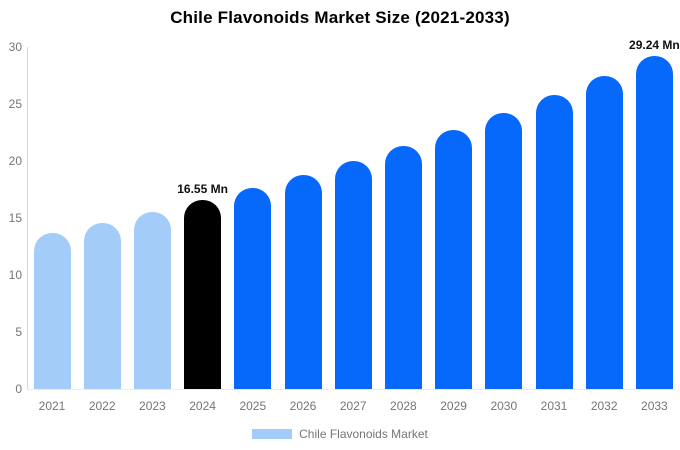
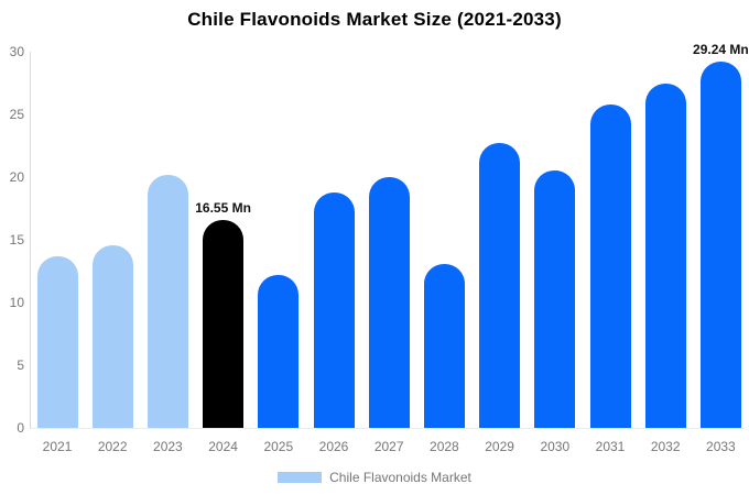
2023: 15.5 -> 20.2
2025: 17.6 -> 12.2
2028: 21.3 -> 13.1
2030: 24.2 -> 20.5
